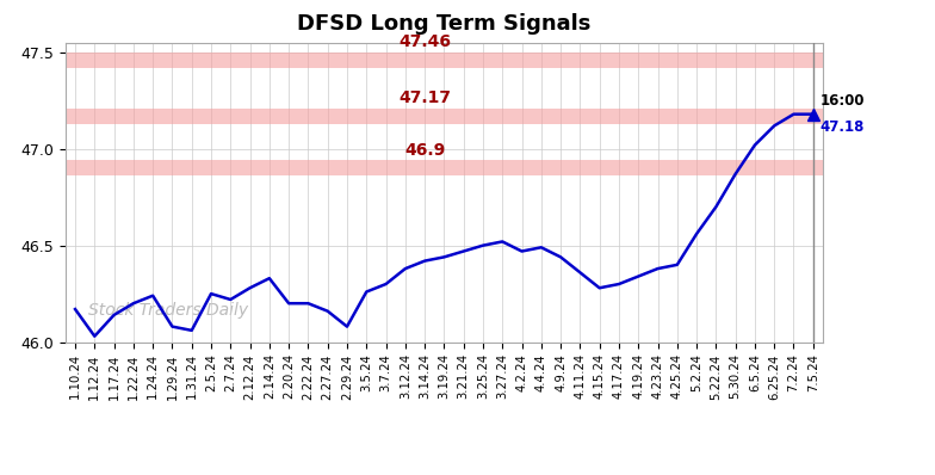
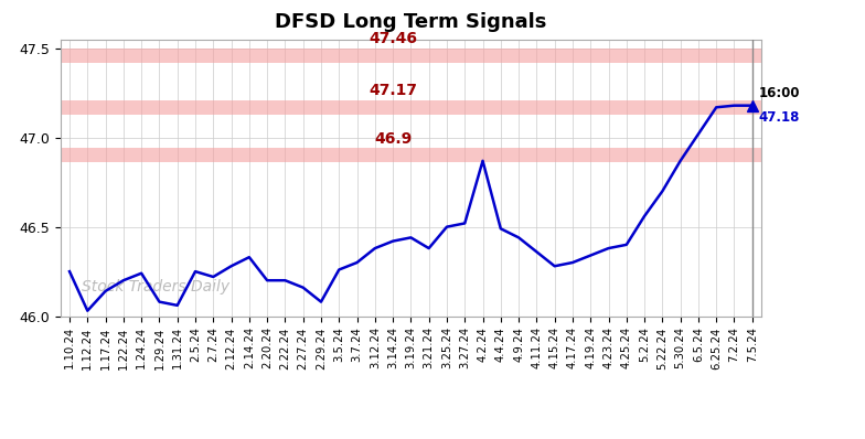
1.10.24: 46.17 -> 46.25
3.21.24: 46.47 -> 46.38
4.2.24: 46.47 -> 46.87
6.25.24: 47.12 -> 47.17
